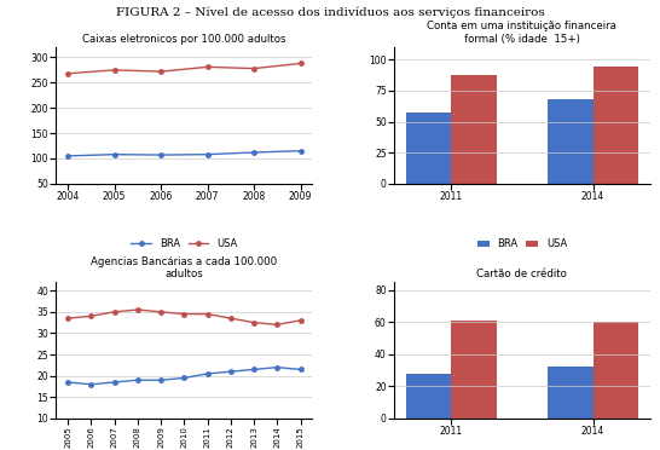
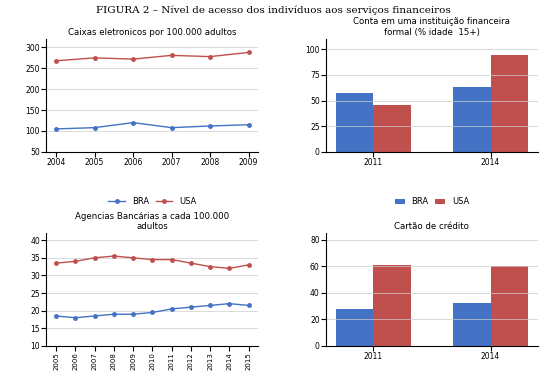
Caixas eletronicos por 100.000 adultos/BRA/2006: 107 -> 120
Conta em uma instituição financeira formal (% idade 15+)/USA/2011: 88 -> 46
Conta em uma instituição financeira formal (% idade 15+)/BRA/2014: 68 -> 63
